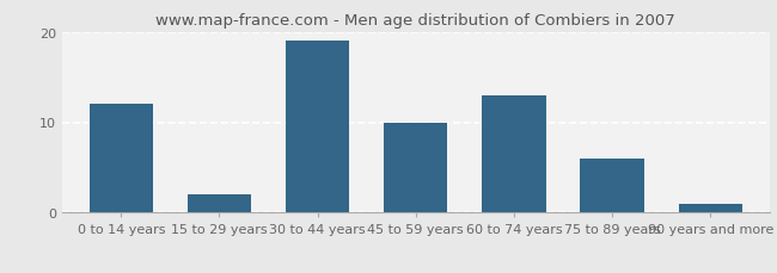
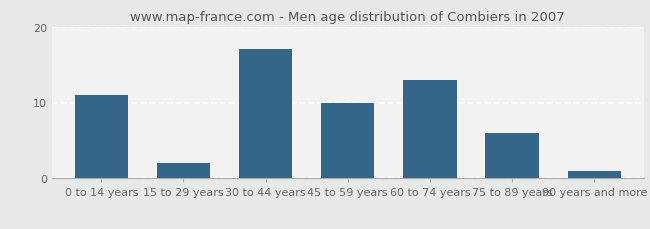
0 to 14 years: 12 -> 11
30 to 44 years: 19 -> 17
